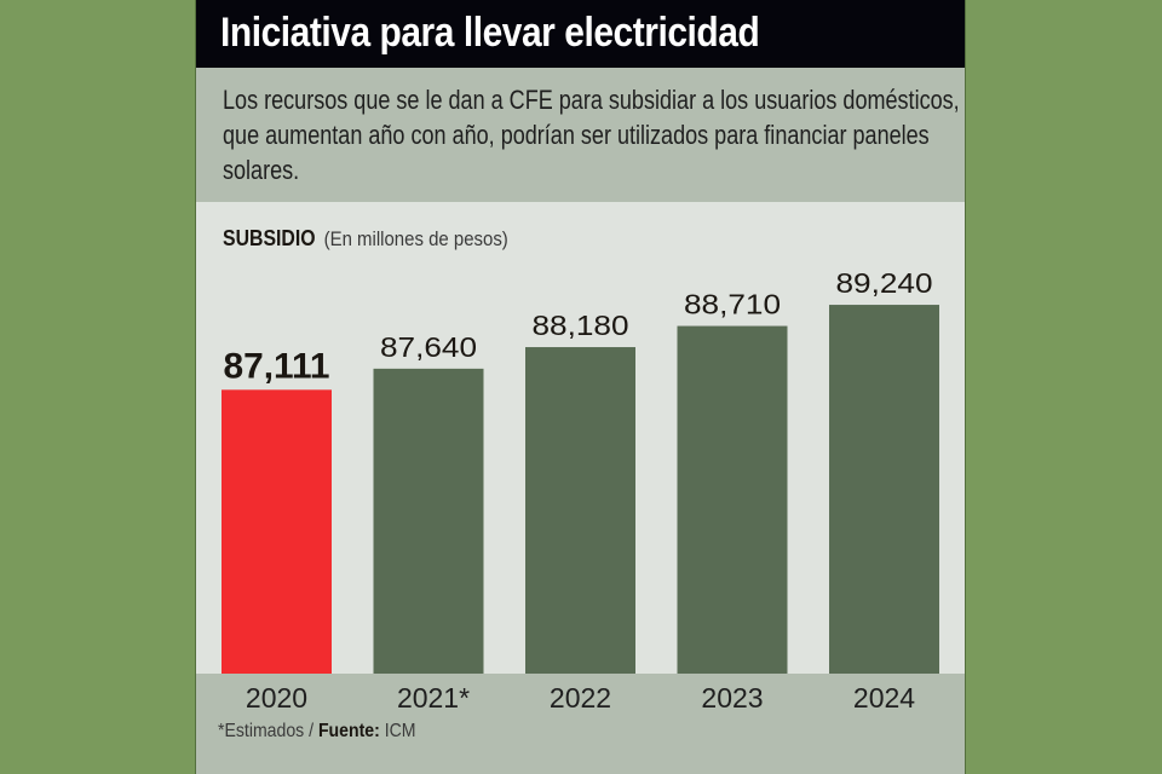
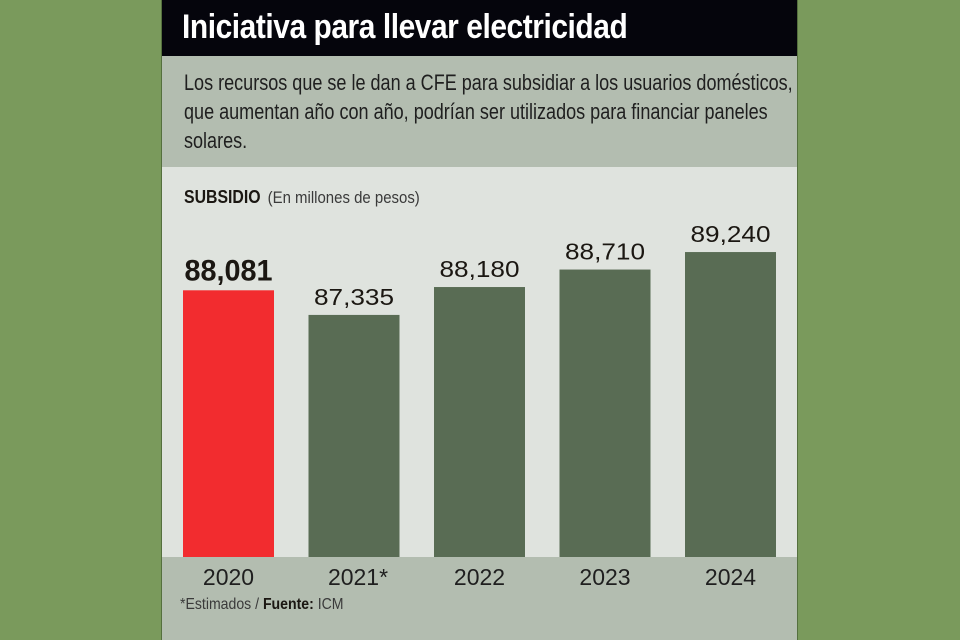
2020: 87,111 -> 88,081
2021*: 87,640 -> 87,335
